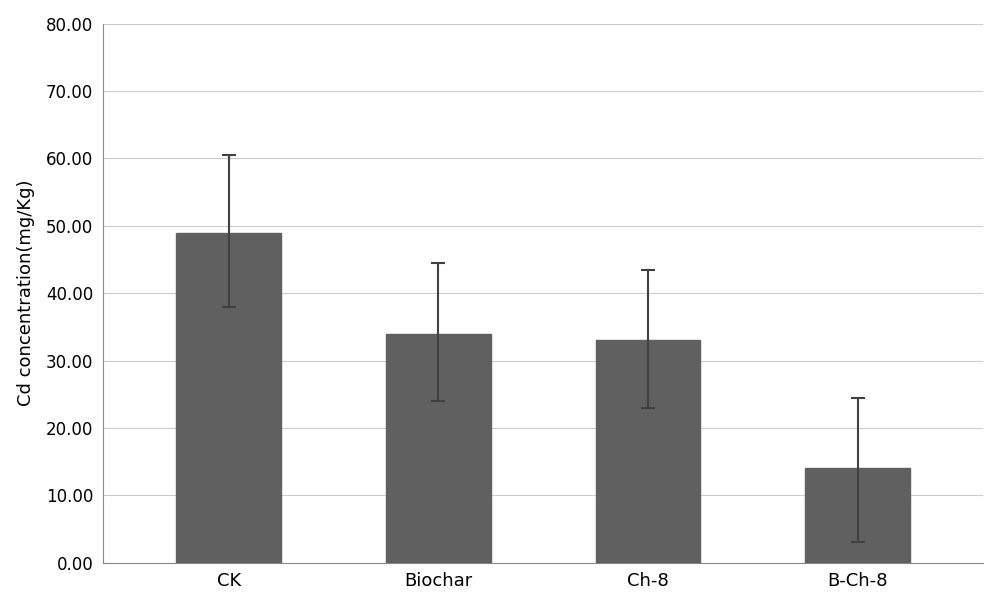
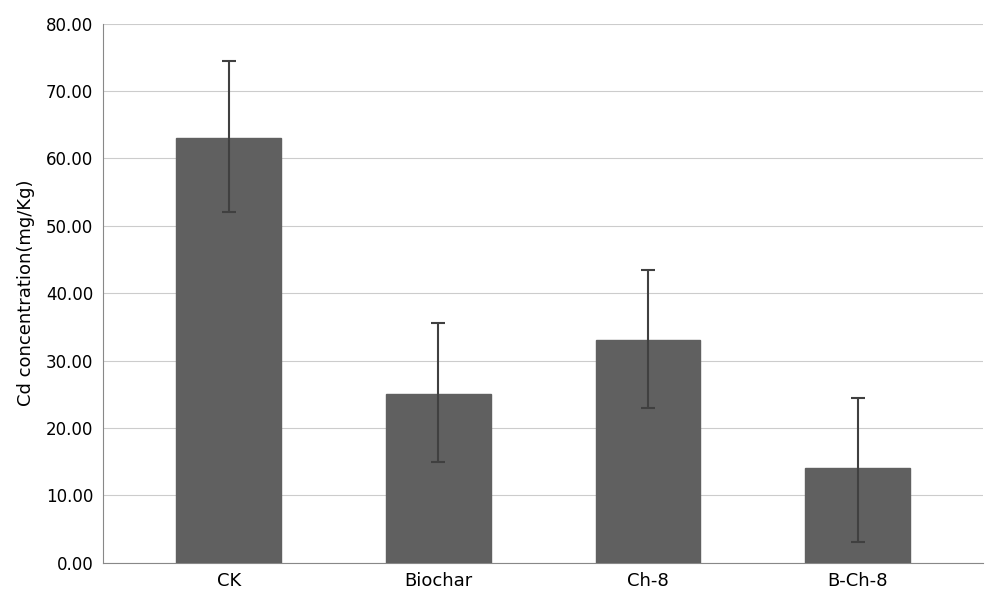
CK: 49 -> 63
Biochar: 34 -> 25
